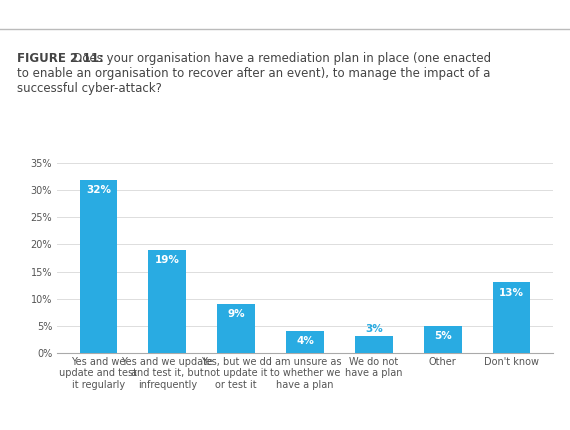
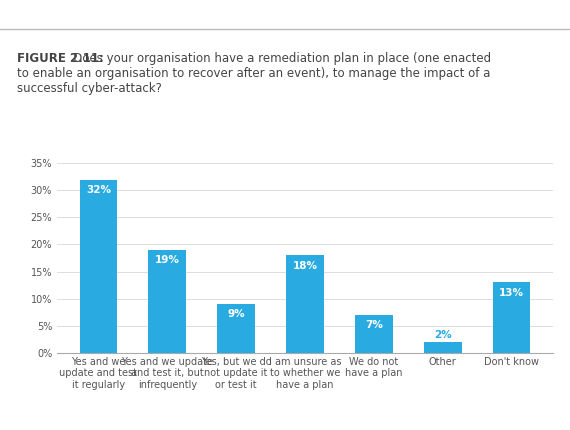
I am unsure as to whether we have a plan: 4% -> 18%
We do not have a plan: 3% -> 7%
Other: 5% -> 2%
